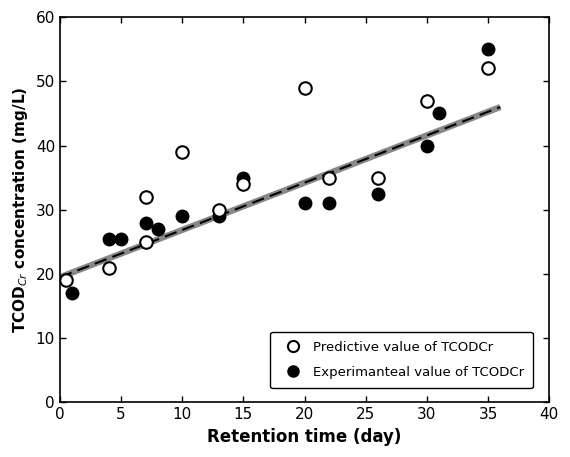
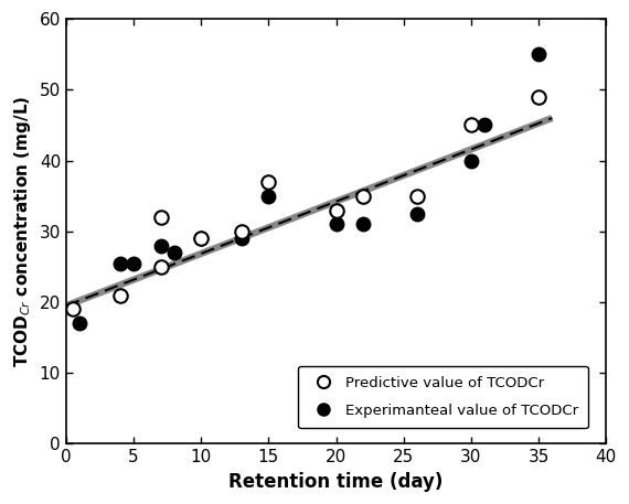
Predictive value of TCODCr/10: 39 -> 29
Predictive value of TCODCr/15: 34 -> 37
Predictive value of TCODCr/20: 49 -> 33
Predictive value of TCODCr/30: 47 -> 45
Predictive value of TCODCr/35: 52 -> 49
